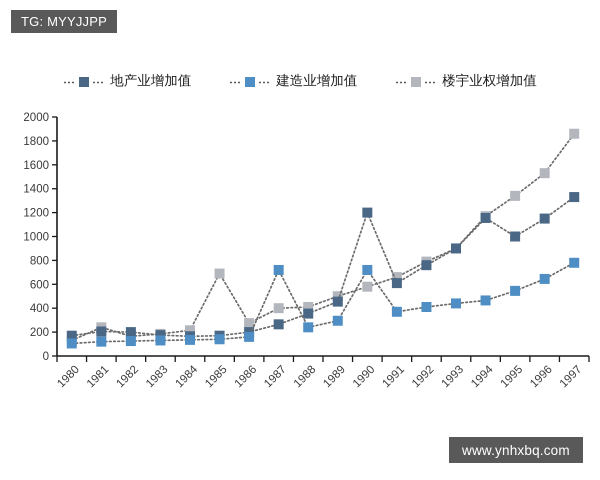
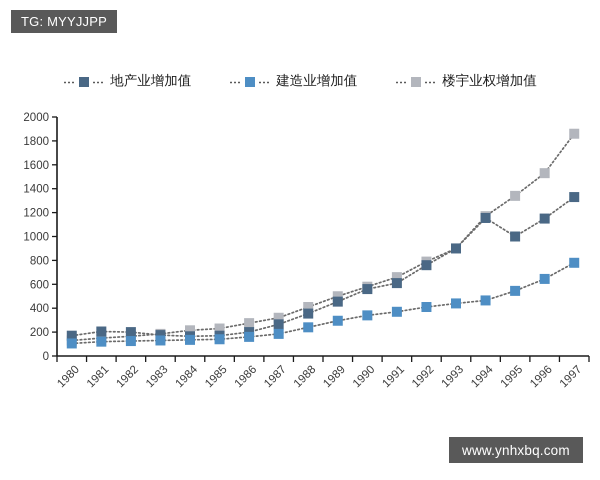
楼宇业权增加值/1981: 240 -> 150
楼宇业权增加值/1985: 690 -> 230
建造业增加值/1987: 720 -> 180
楼宇业权增加值/1987: 400 -> 320
地产业增加值/1990: 1200 -> 560
建造业增加值/1990: 720 -> 340
